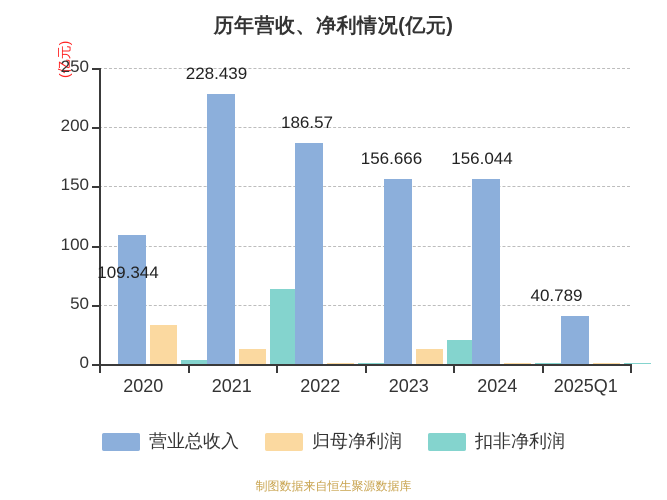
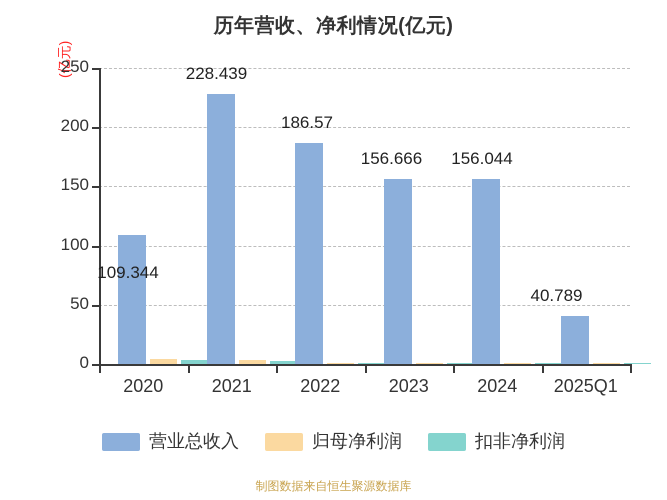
归母净利润/2020: 33 -> 4
归母净利润/2021: 13 -> 3
扣非净利润/2021: 63 -> 3
归母净利润/2023: 13 -> 1
扣非净利润/2023: 20 -> 1
